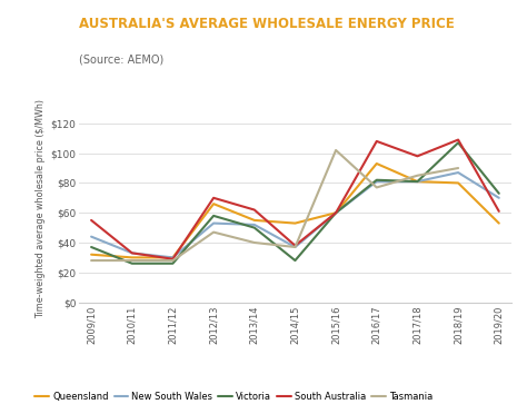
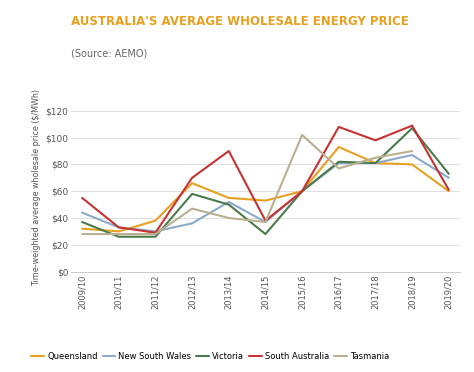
Queensland/2011/12: $30 -> $38
New South Wales/2012/13: $53 -> $36
South Australia/2013/14: $62 -> $90
Queensland/2019/20: $53 -> $60
